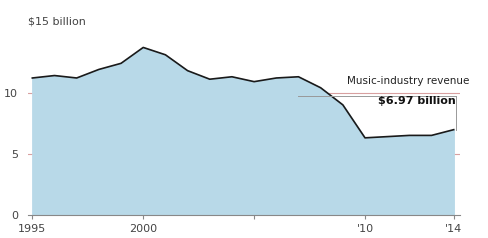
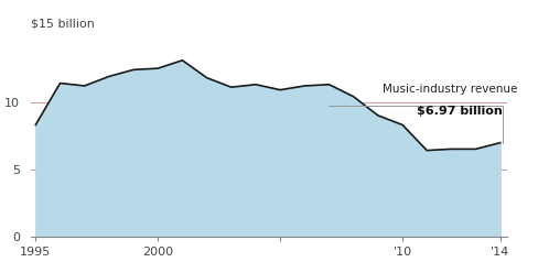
1995: 11.2 -> 8.3
2000: 13.7 -> 12.5
'10: 6.3 -> 8.3
